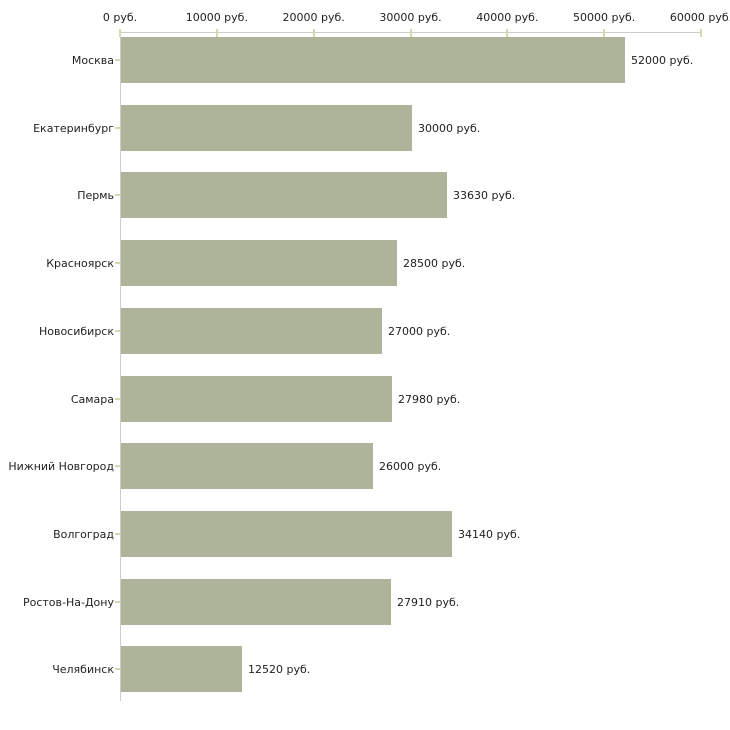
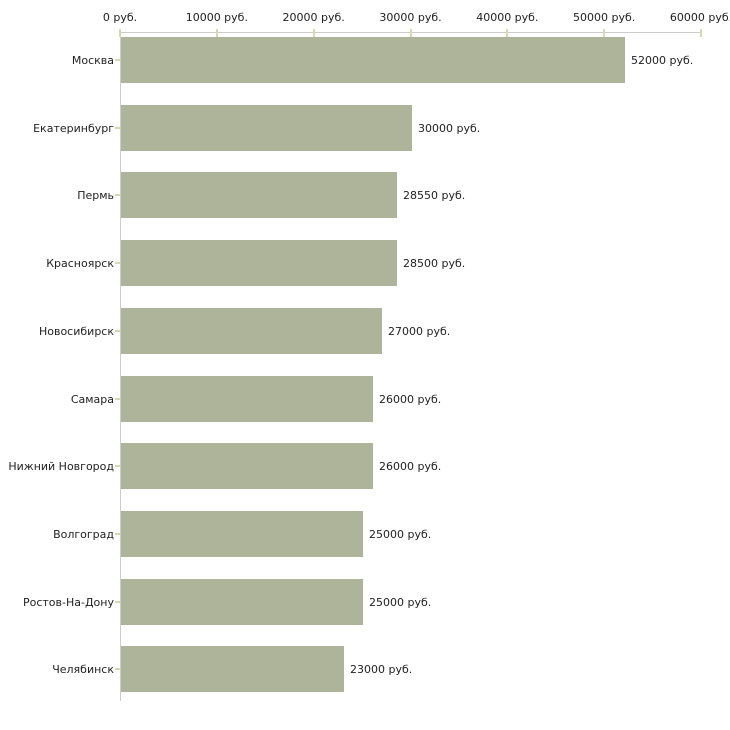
Пермь: 33630 -> 28550
Самара: 27980 -> 26000
Волгоград: 34140 -> 25000
Ростов-На-Дону: 27910 -> 25000
Челябинск: 12520 -> 23000
